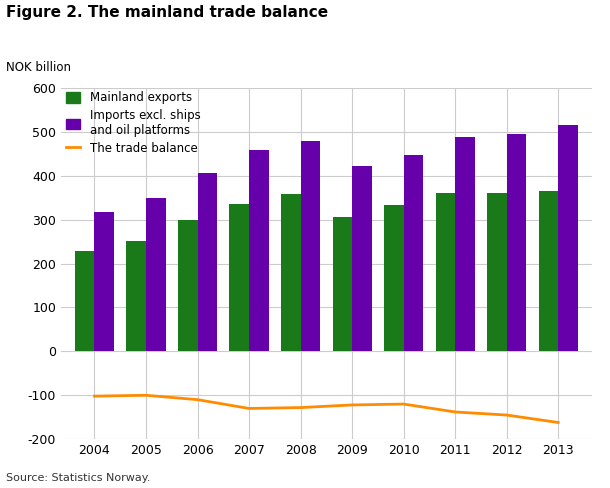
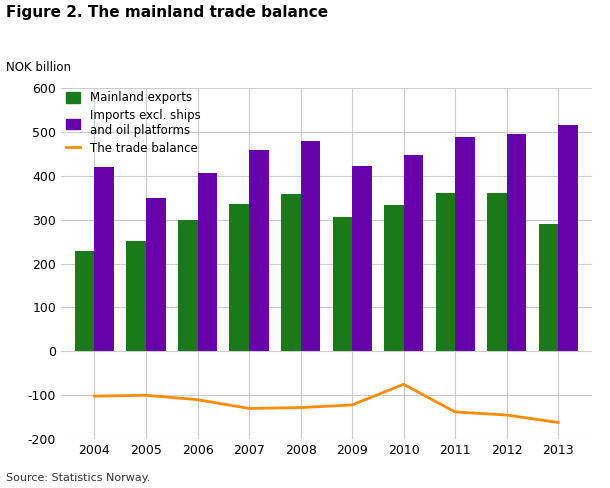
Imports excl. ships and oil platforms/2004: 318 -> 420
The trade balance/2010: -120 -> -75
Mainland exports/2013: 365 -> 290
